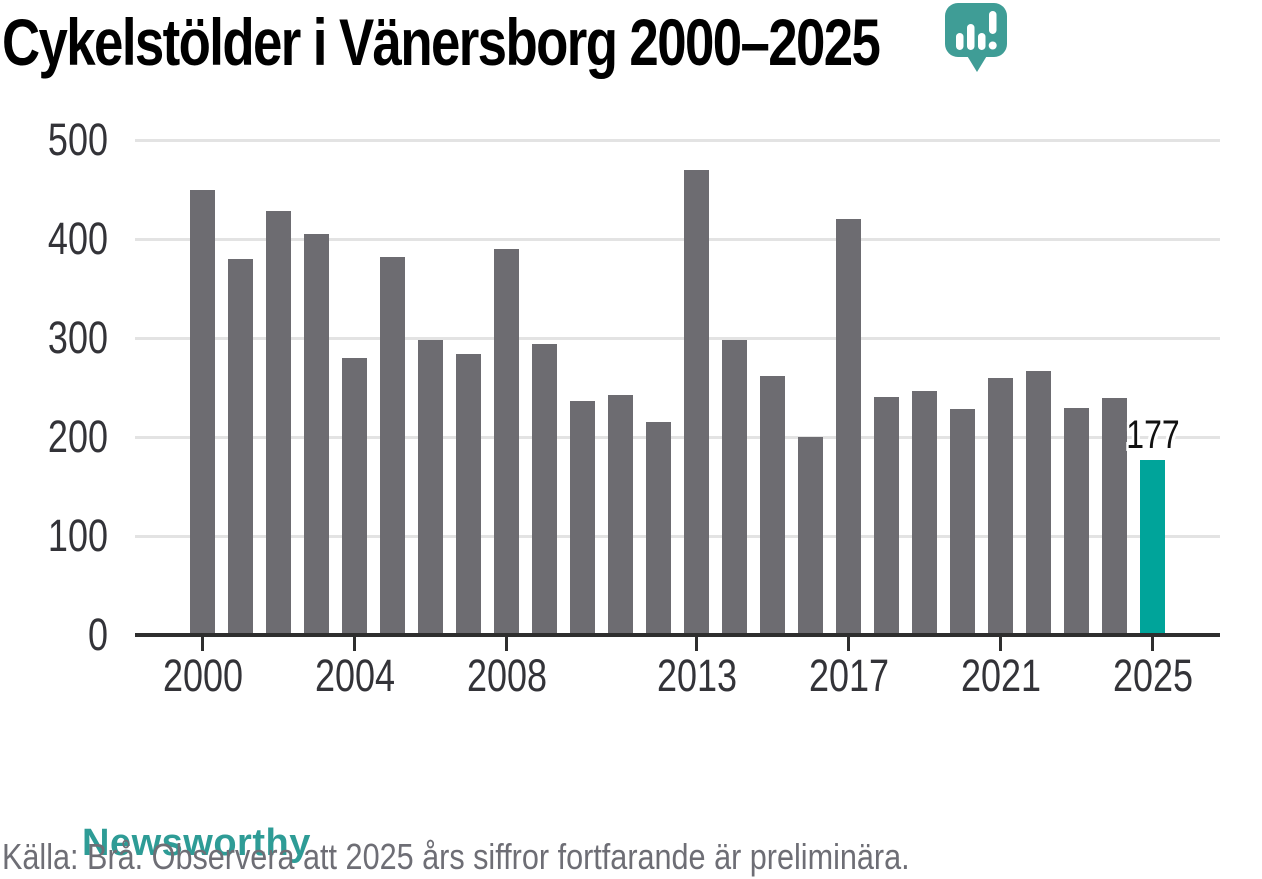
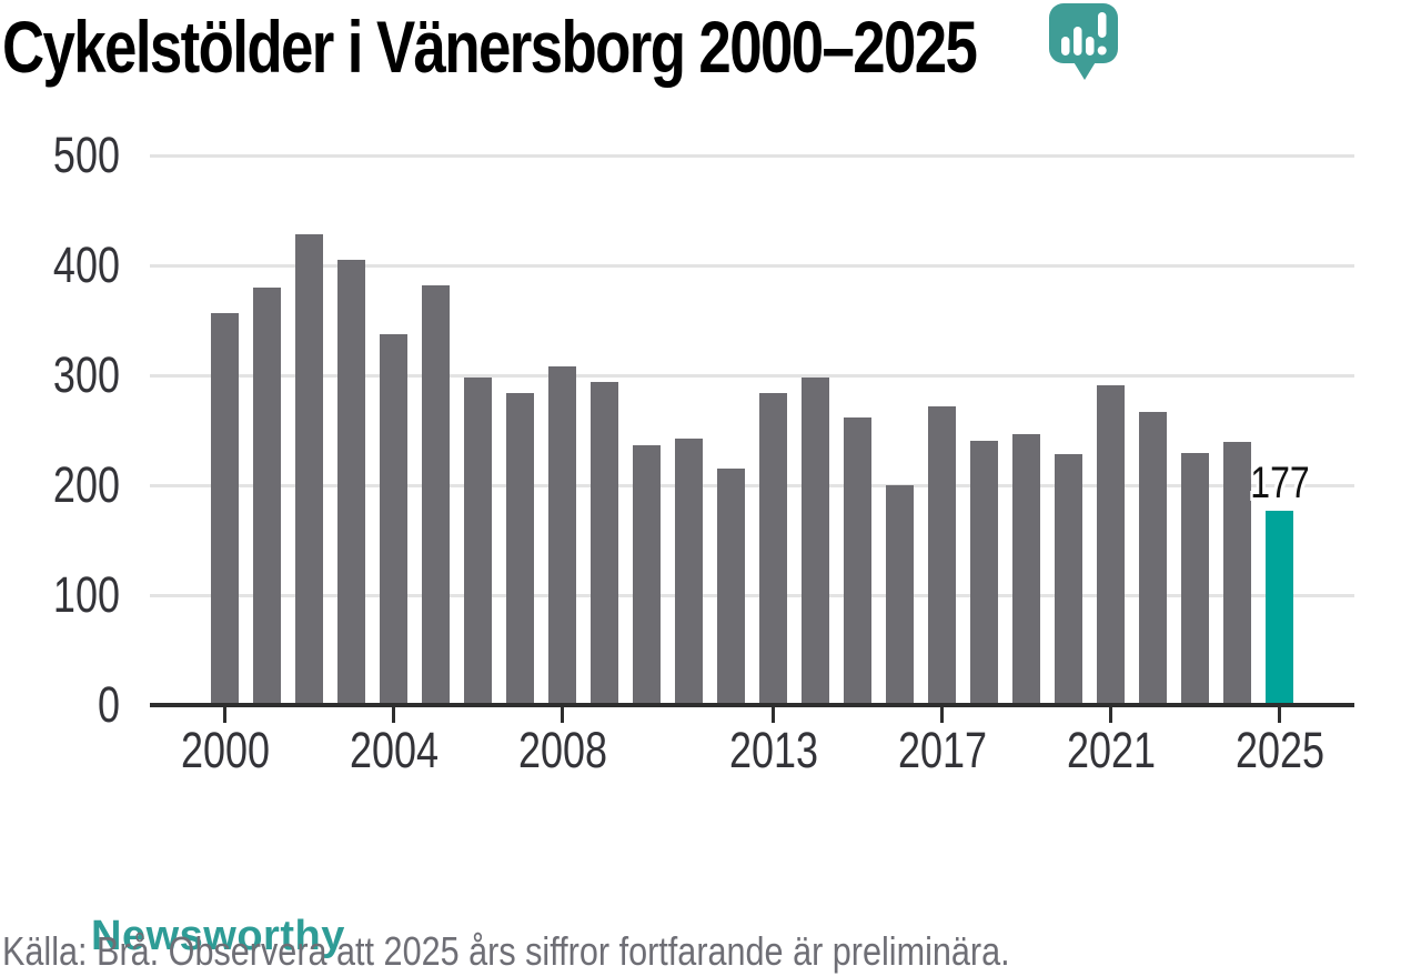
2000: 450 -> 360
2004: 280 -> 340
2008: 390 -> 310
2013: 470 -> 280
2017: 420 -> 270
2021: 260 -> 290
